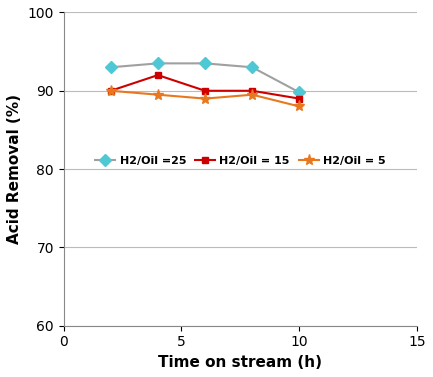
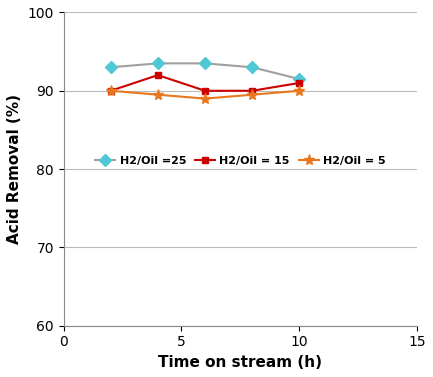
H2/Oil =25/10: 89.8 -> 91.5
H2/Oil = 15/10: 89 -> 91
H2/Oil = 5/10: 88.0 -> 90.0
